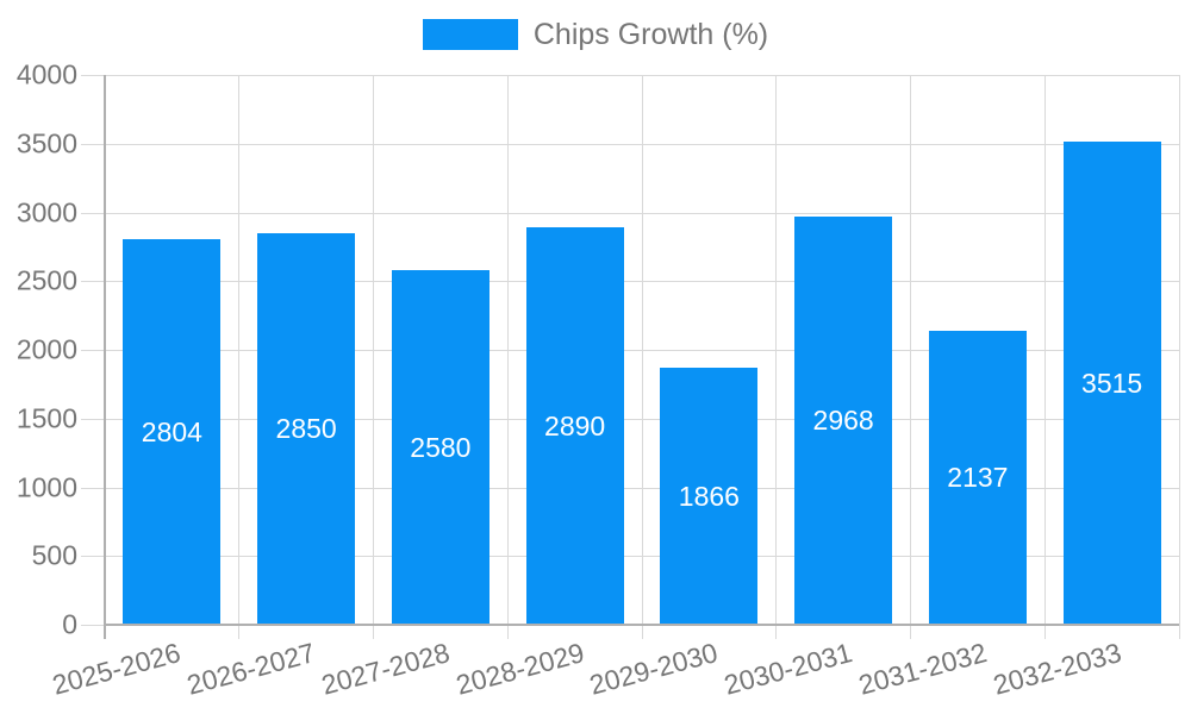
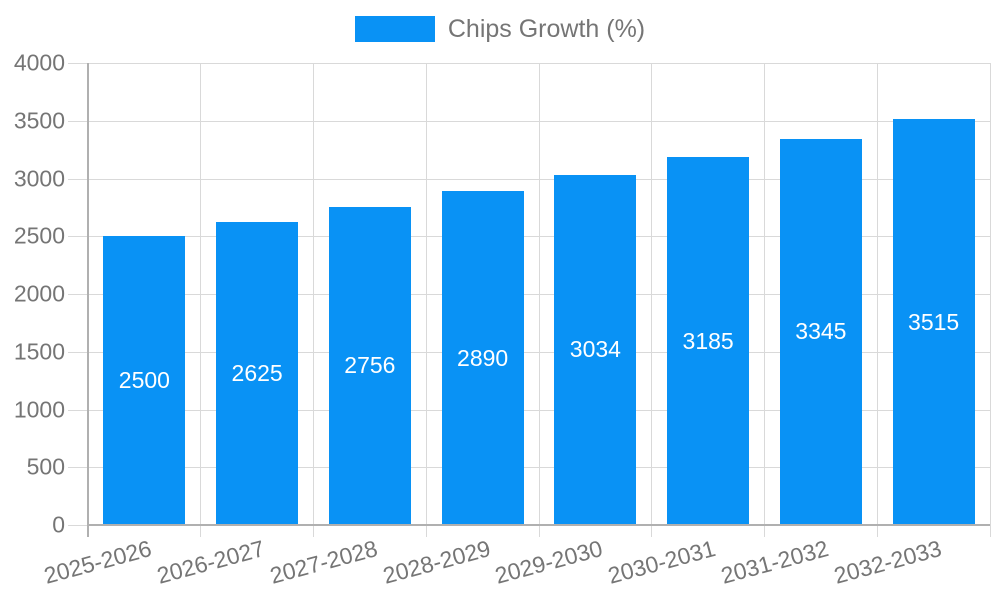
2025-2026: 2804 -> 2500
2026-2027: 2850 -> 2625
2027-2028: 2580 -> 2756
2029-2030: 1866 -> 3034
2030-2031: 2968 -> 3185
2031-2032: 2137 -> 3345
